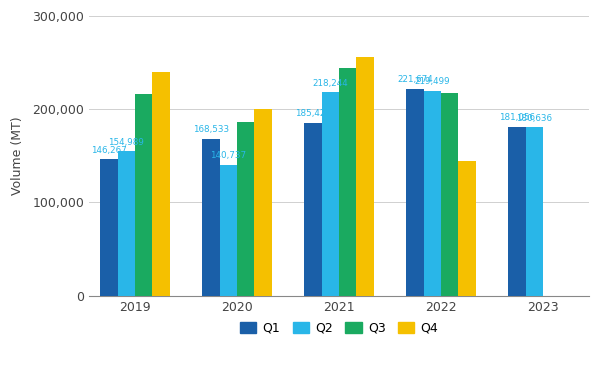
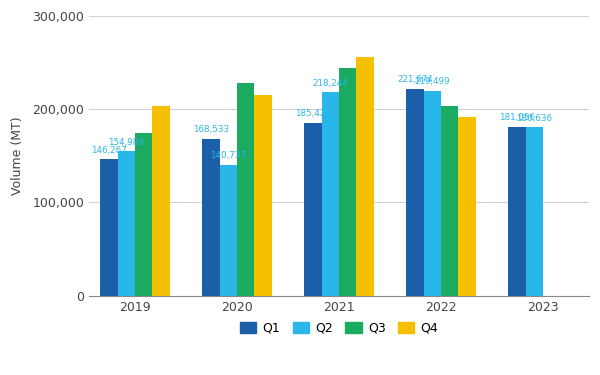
Q3/2019: 216,000 -> 175,000
Q4/2019: 240,000 -> 203,000
Q3/2020: 186,000 -> 228,000
Q4/2020: 200,000 -> 215,000
Q3/2022: 218,000 -> 204,000
Q4/2022: 144,000 -> 192,000
